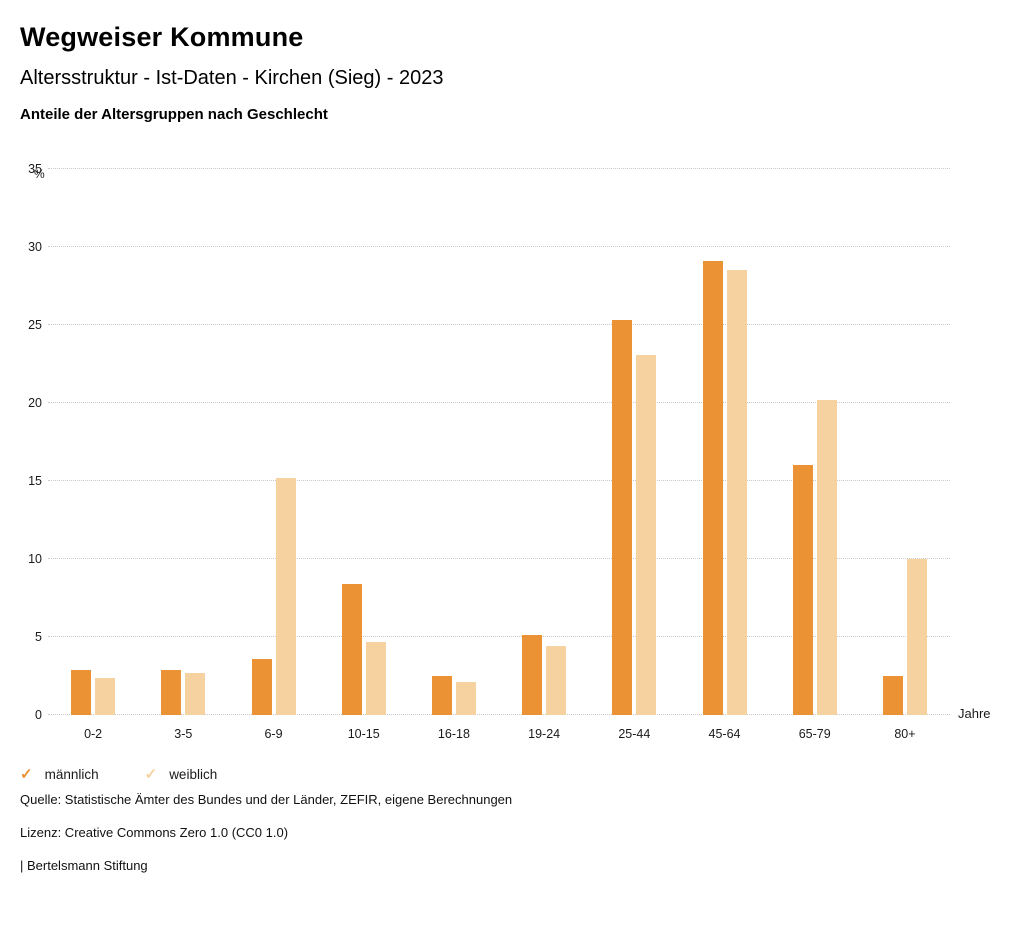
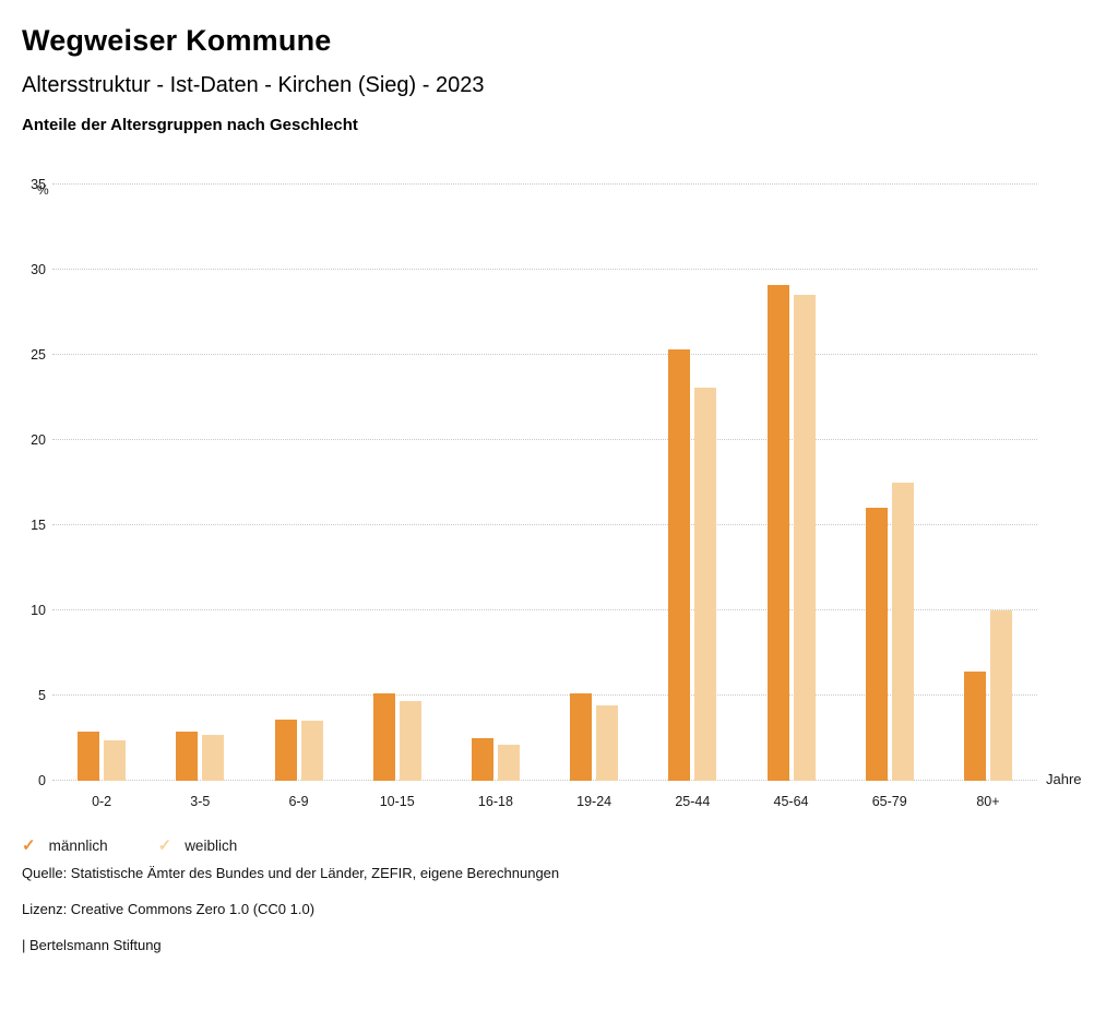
weiblich/6-9: 15.2 -> 3.5
männlich/10-15: 8.4 -> 5.1
weiblich/65-79: 20.2 -> 17.5
männlich/80+: 2.5 -> 6.4
